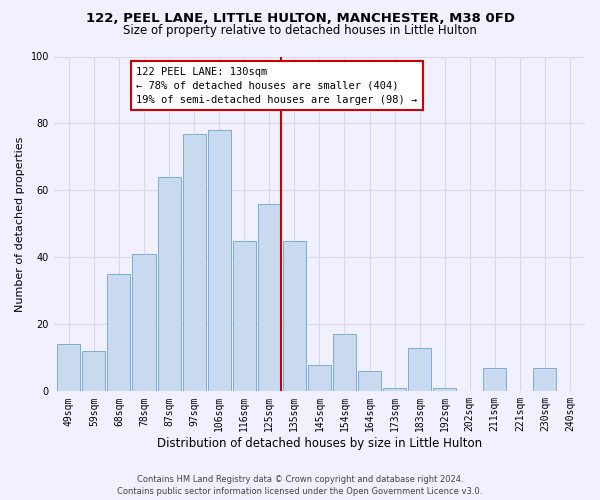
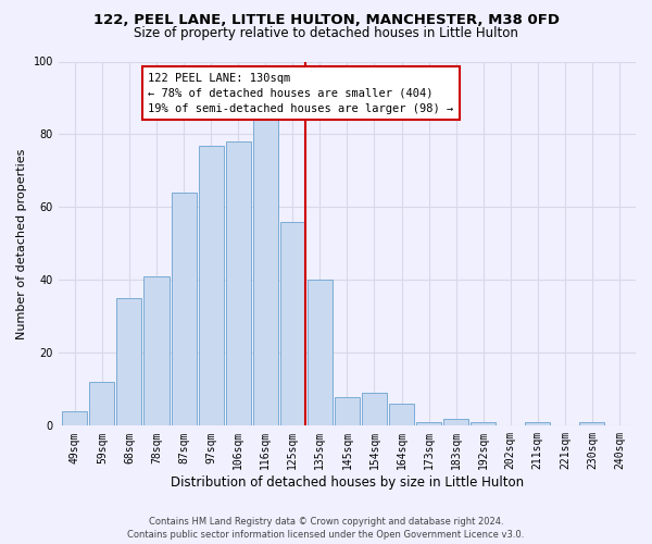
49sqm: 14 -> 4
116sqm: 45 -> 84
135sqm: 45 -> 40
154sqm: 17 -> 9
183sqm: 13 -> 2
211sqm: 7 -> 1
230sqm: 7 -> 1
